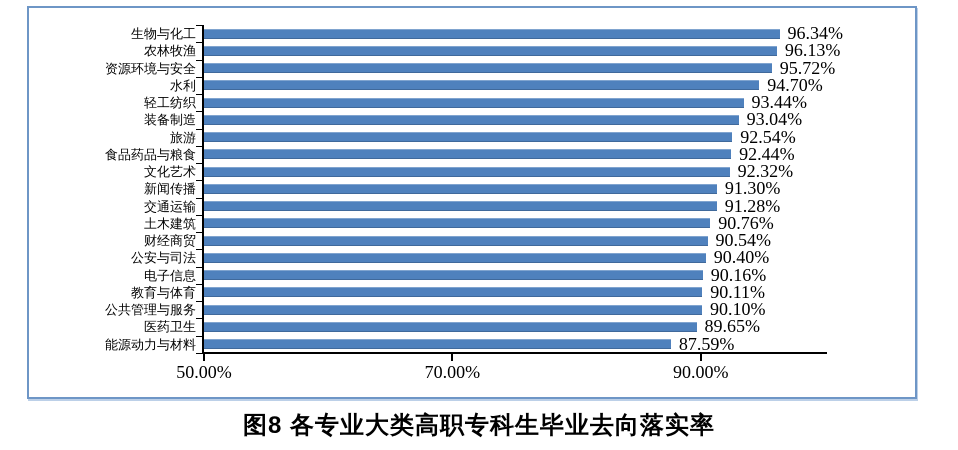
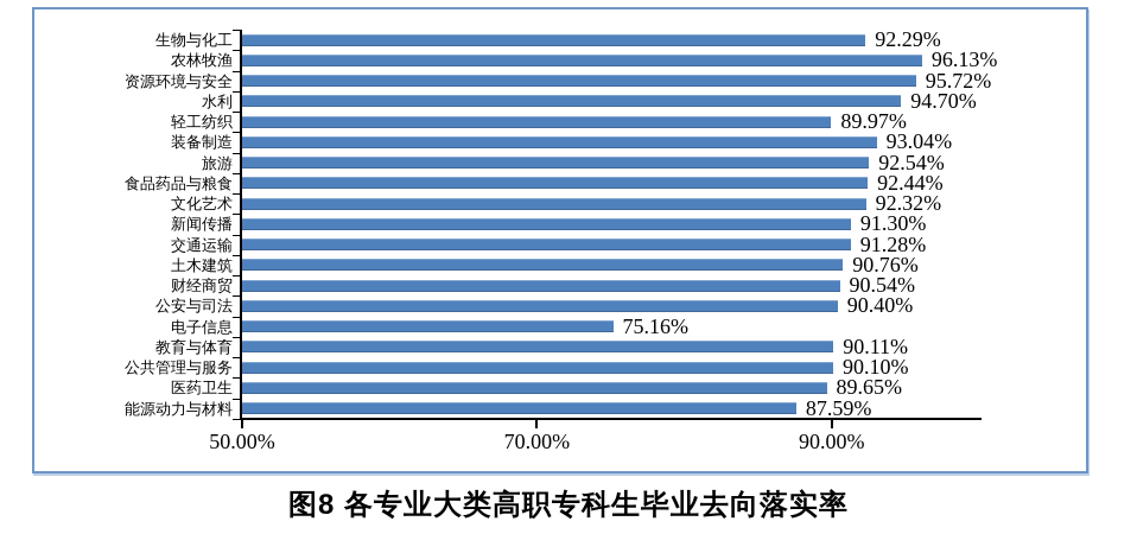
生物与化工: 96.34% -> 92.29%
轻工纺织: 93.44% -> 89.97%
电子信息: 90.16% -> 75.16%
